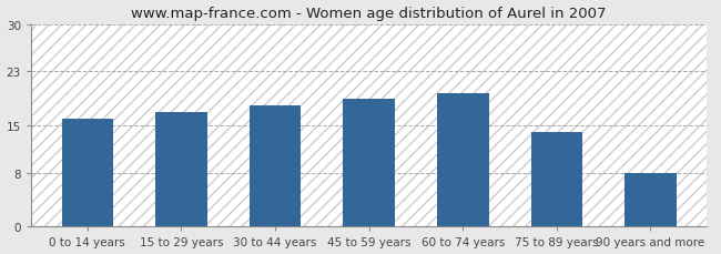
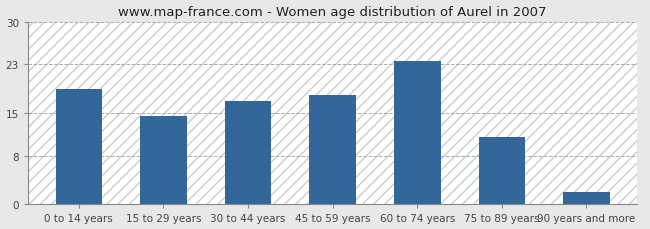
0 to 14 years: 16.0 -> 19.0
15 to 29 years: 17.0 -> 14.5
30 to 44 years: 18.0 -> 17.0
45 to 59 years: 19.0 -> 18.0
60 to 74 years: 19.8 -> 23.5
75 to 89 years: 14.0 -> 11.0
90 years and more: 8.0 -> 2.0
